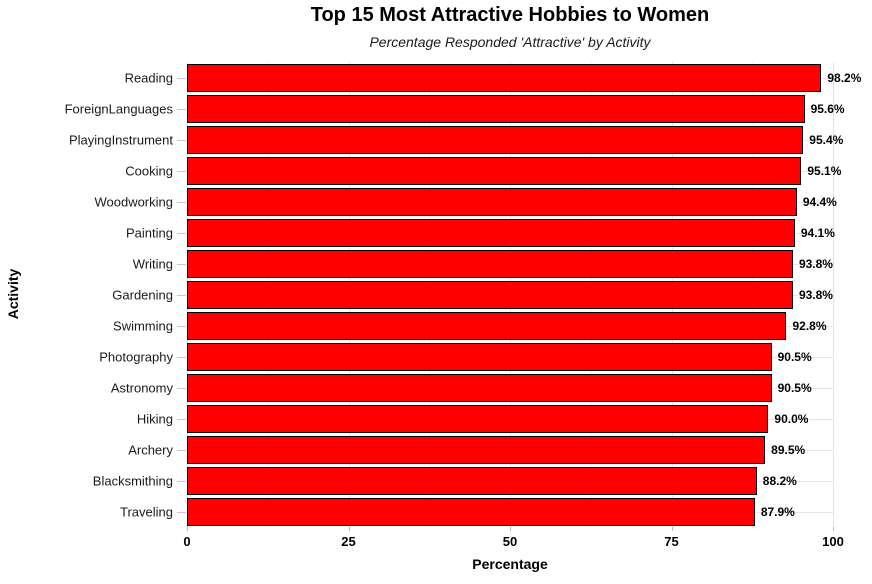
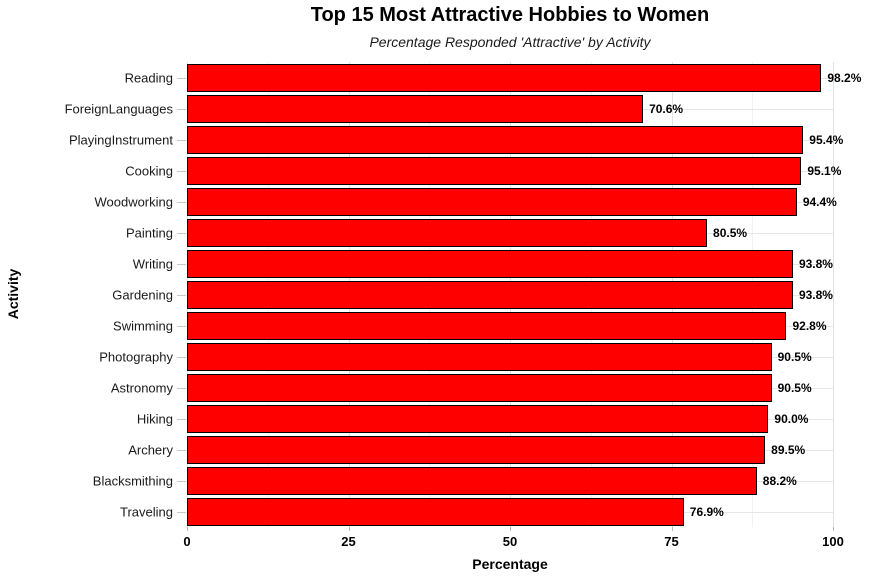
ForeignLanguages: 95.6% -> 70.6%
Painting: 94.1% -> 80.5%
Traveling: 87.9% -> 76.9%
